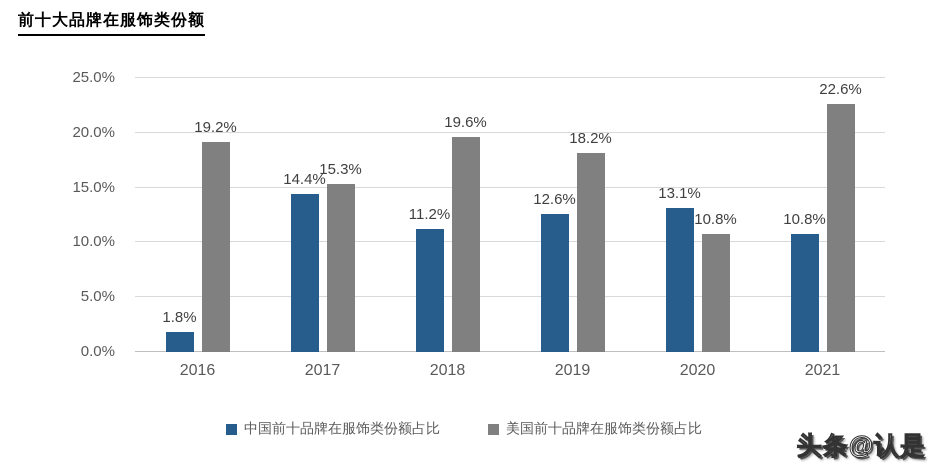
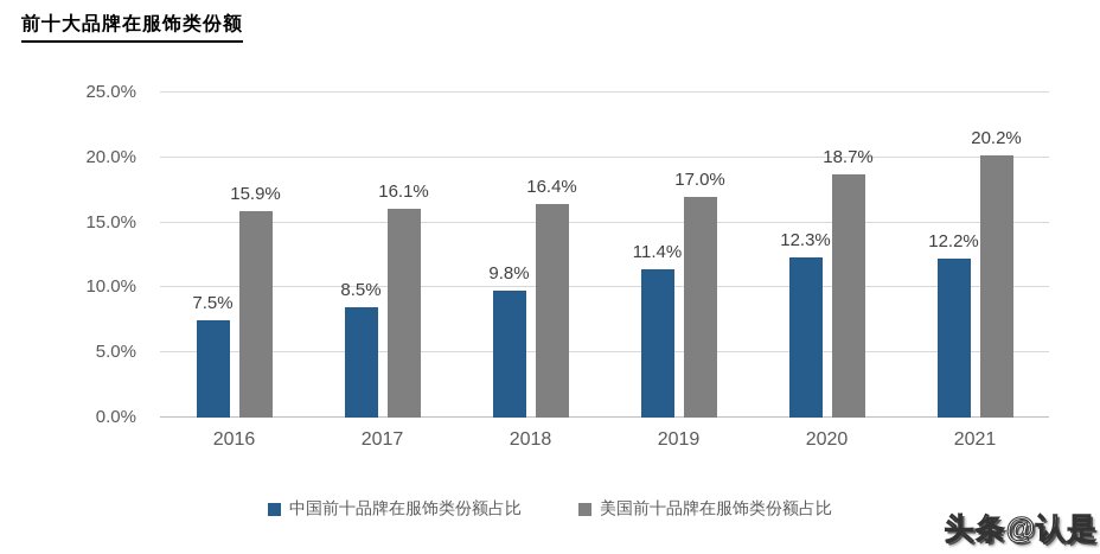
中国前十品牌在服饰类份额占比/2016: 1.8% -> 7.5%
美国前十品牌在服饰类份额占比/2016: 19.2% -> 15.9%
中国前十品牌在服饰类份额占比/2017: 14.4% -> 8.5%
美国前十品牌在服饰类份额占比/2017: 15.3% -> 16.1%
中国前十品牌在服饰类份额占比/2018: 11.2% -> 9.8%
美国前十品牌在服饰类份额占比/2018: 19.6% -> 16.4%
中国前十品牌在服饰类份额占比/2019: 12.6% -> 11.4%
美国前十品牌在服饰类份额占比/2019: 18.2% -> 17.0%
中国前十品牌在服饰类份额占比/2020: 13.1% -> 12.3%
美国前十品牌在服饰类份额占比/2020: 10.8% -> 18.7%
中国前十品牌在服饰类份额占比/2021: 10.8% -> 12.2%
美国前十品牌在服饰类份额占比/2021: 22.6% -> 20.2%
